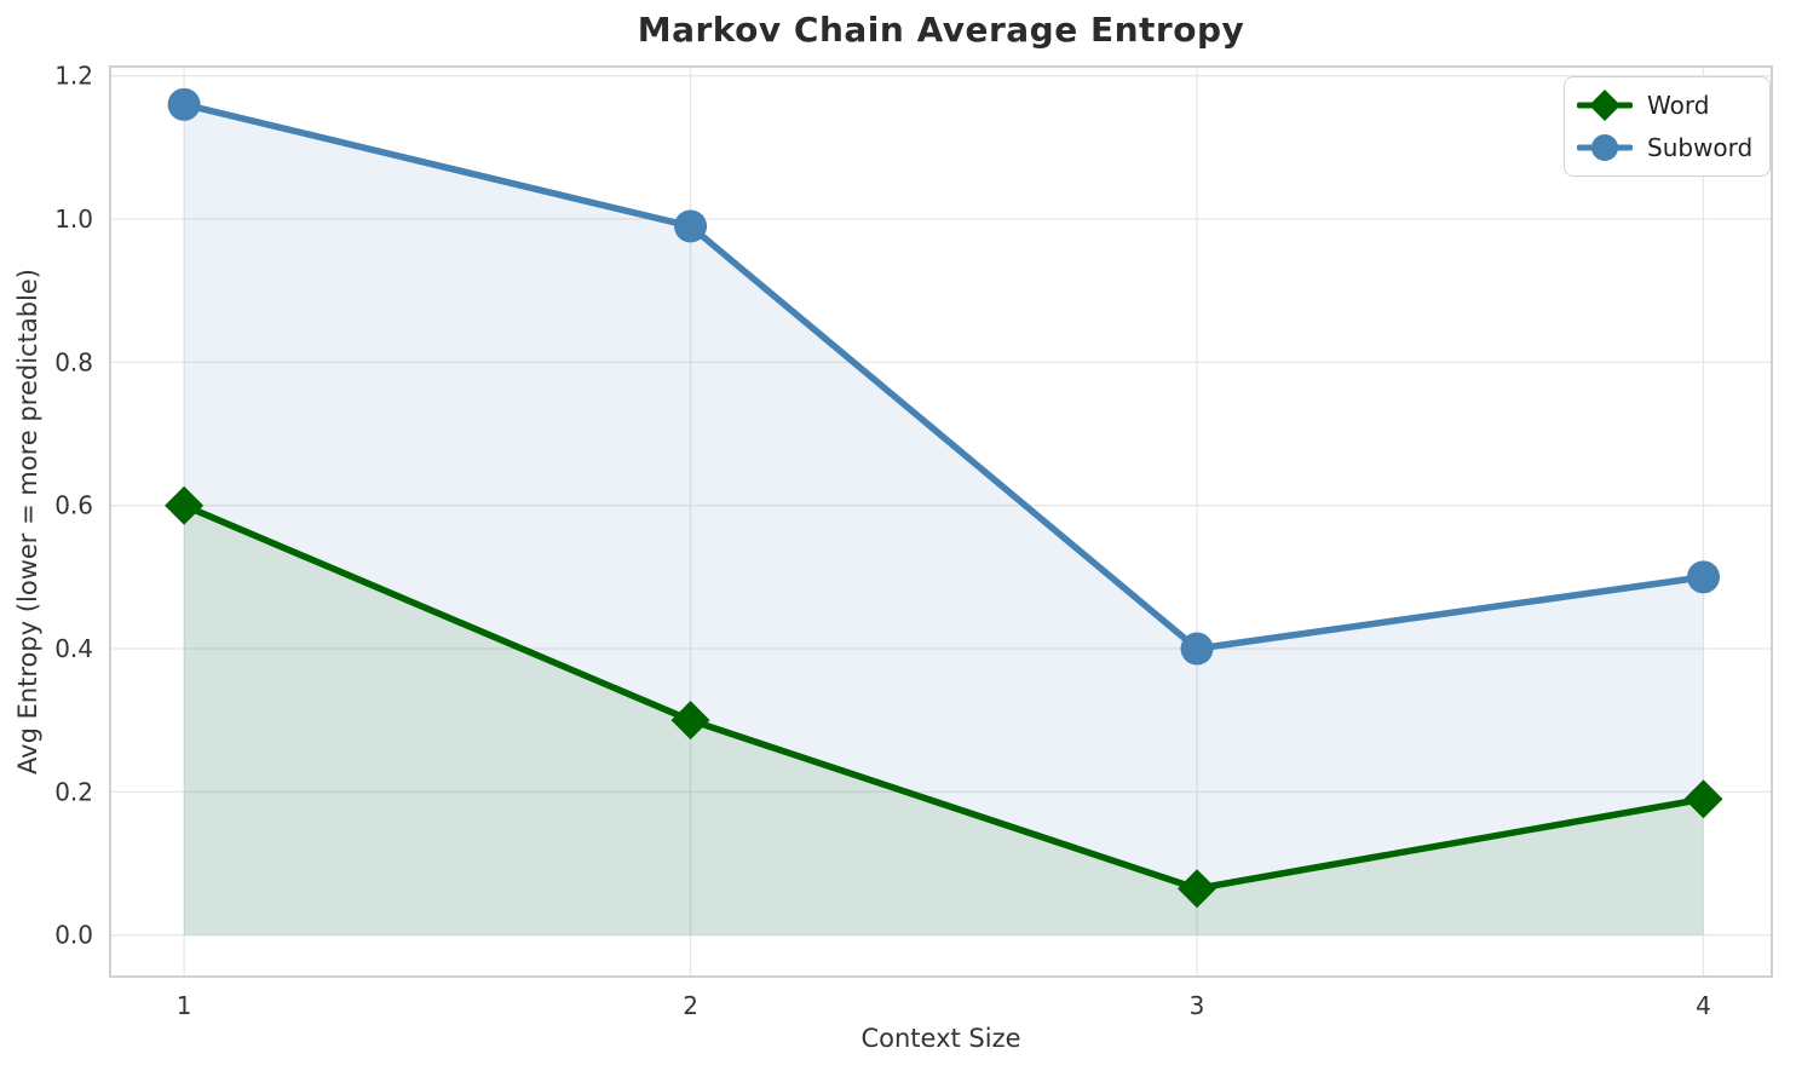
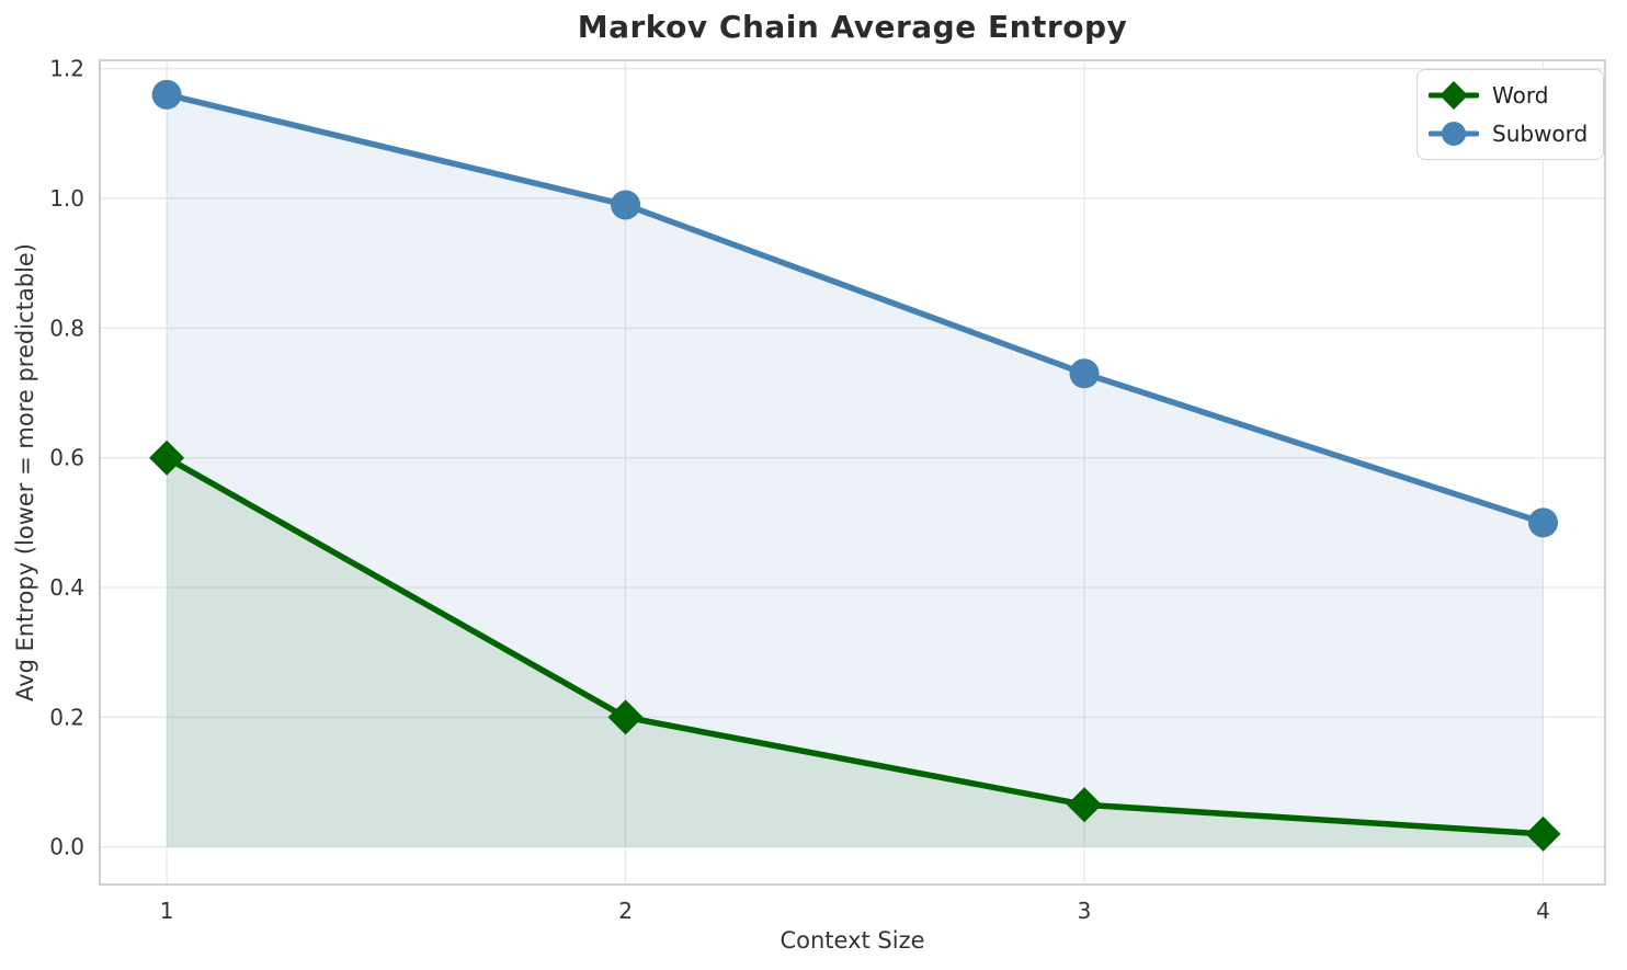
Word/2: 0.30 -> 0.20
Subword/3: 0.40 -> 0.73
Word/4: 0.19 -> 0.02
